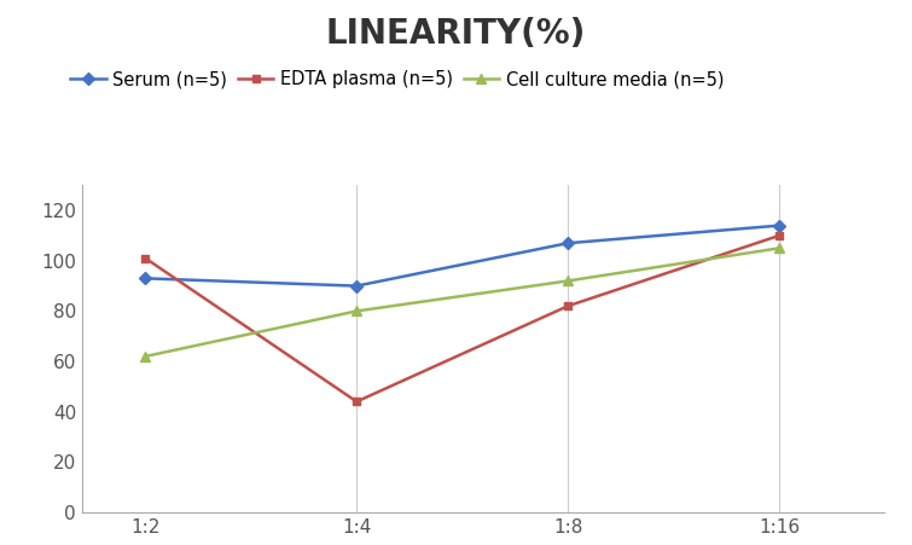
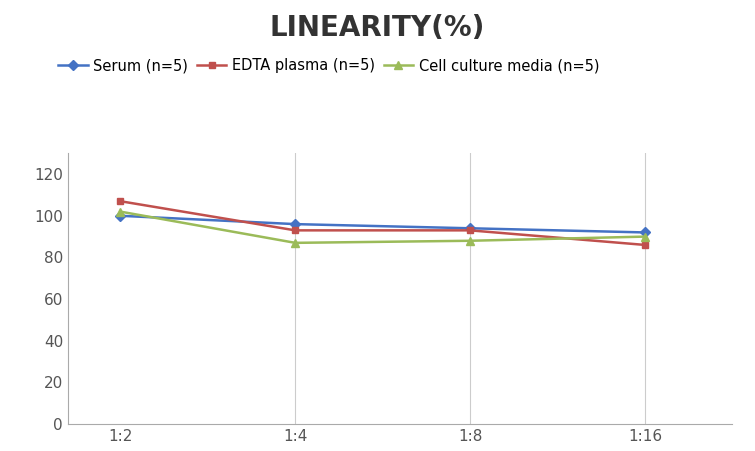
Serum (n=5)/1:2: 93 -> 100
EDTA plasma (n=5)/1:2: 101 -> 107
Cell culture media (n=5)/1:2: 62 -> 102
Serum (n=5)/1:4: 90 -> 96
EDTA plasma (n=5)/1:4: 44 -> 93
Cell culture media (n=5)/1:4: 80 -> 87
Serum (n=5)/1:8: 107 -> 94
EDTA plasma (n=5)/1:8: 82 -> 93
Cell culture media (n=5)/1:8: 92 -> 88
Serum (n=5)/1:16: 114 -> 92
EDTA plasma (n=5)/1:16: 110 -> 86
Cell culture media (n=5)/1:16: 105 -> 90
